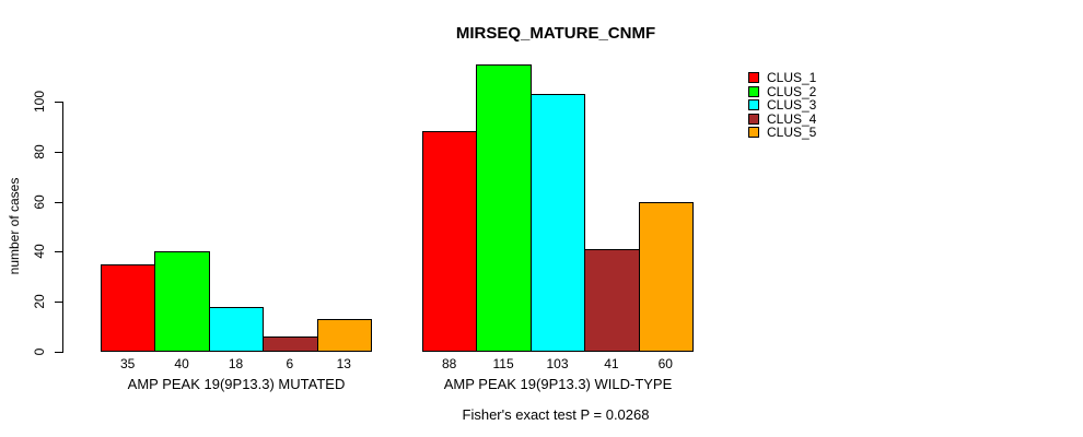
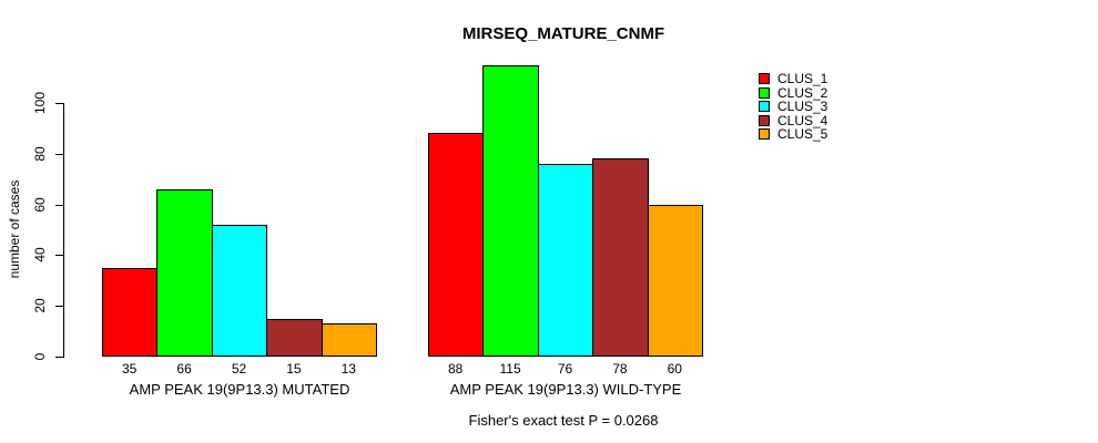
CLUS_2/AMP PEAK 19(9P13.3) MUTATED: 40 -> 66
CLUS_3/AMP PEAK 19(9P13.3) MUTATED: 18 -> 52
CLUS_4/AMP PEAK 19(9P13.3) MUTATED: 6 -> 15
CLUS_3/AMP PEAK 19(9P13.3) WILD-TYPE: 103 -> 76
CLUS_4/AMP PEAK 19(9P13.3) WILD-TYPE: 41 -> 78
